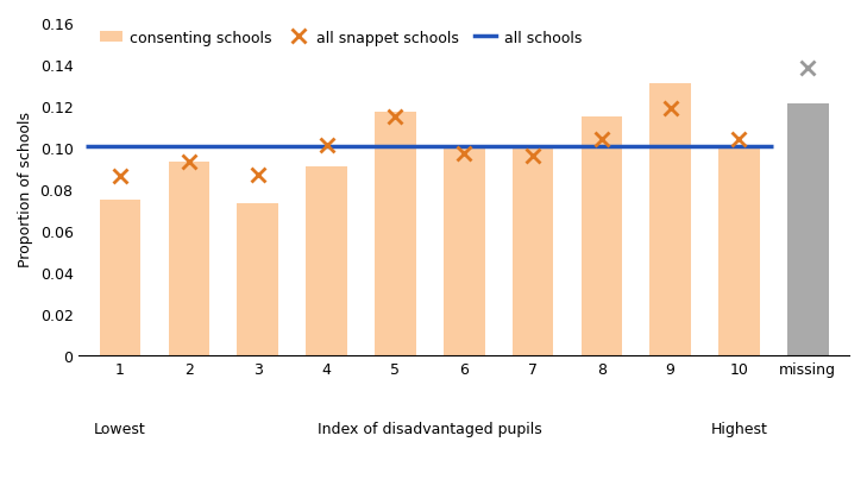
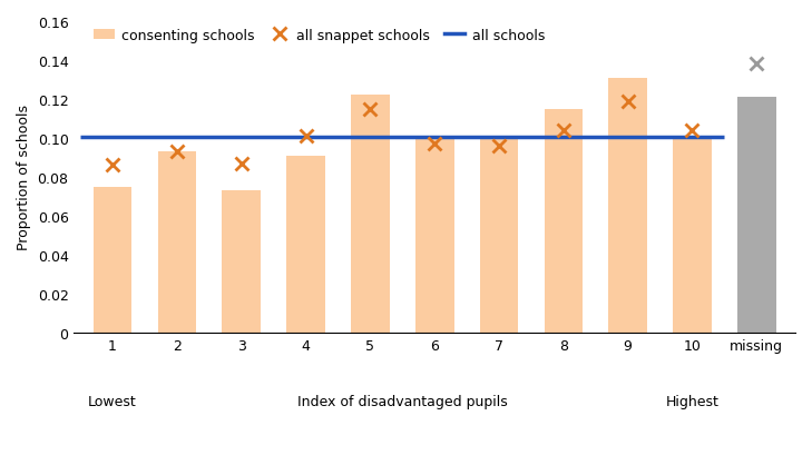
5: 0.117 -> 0.122
